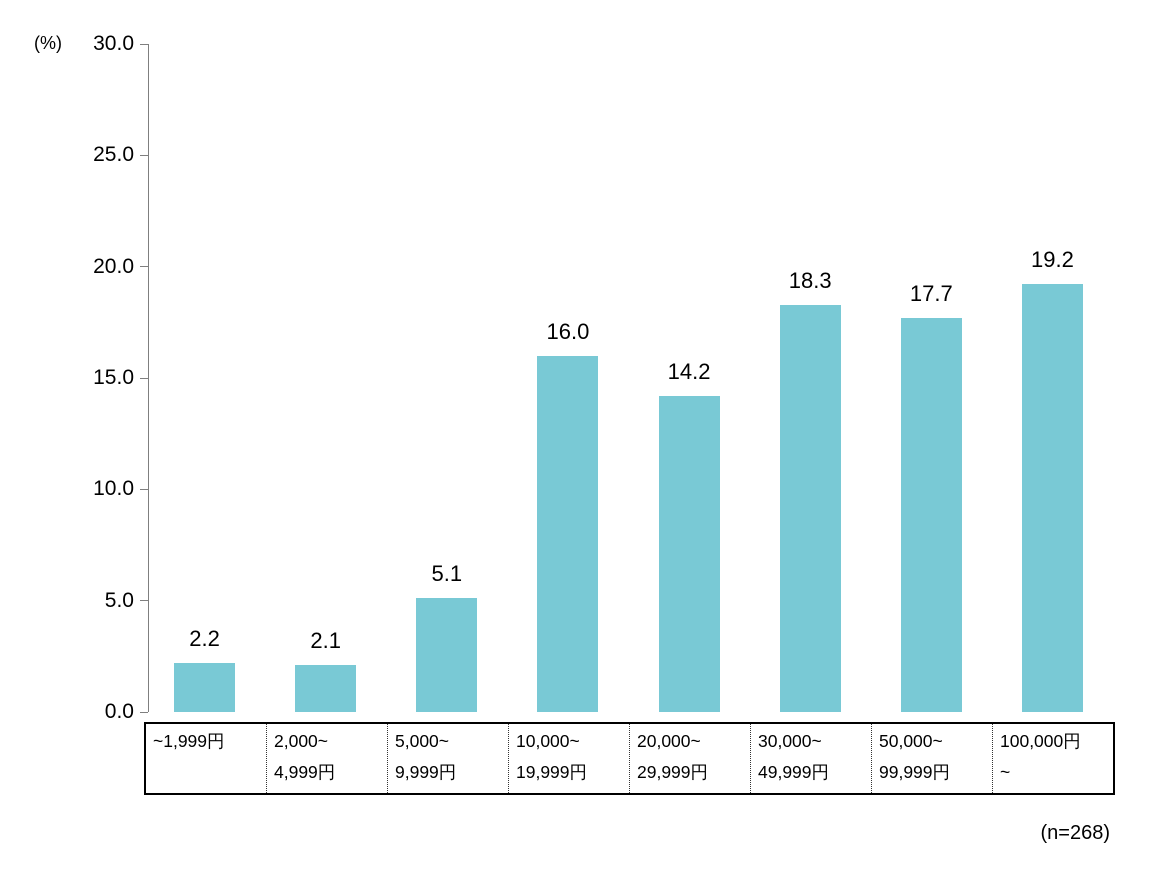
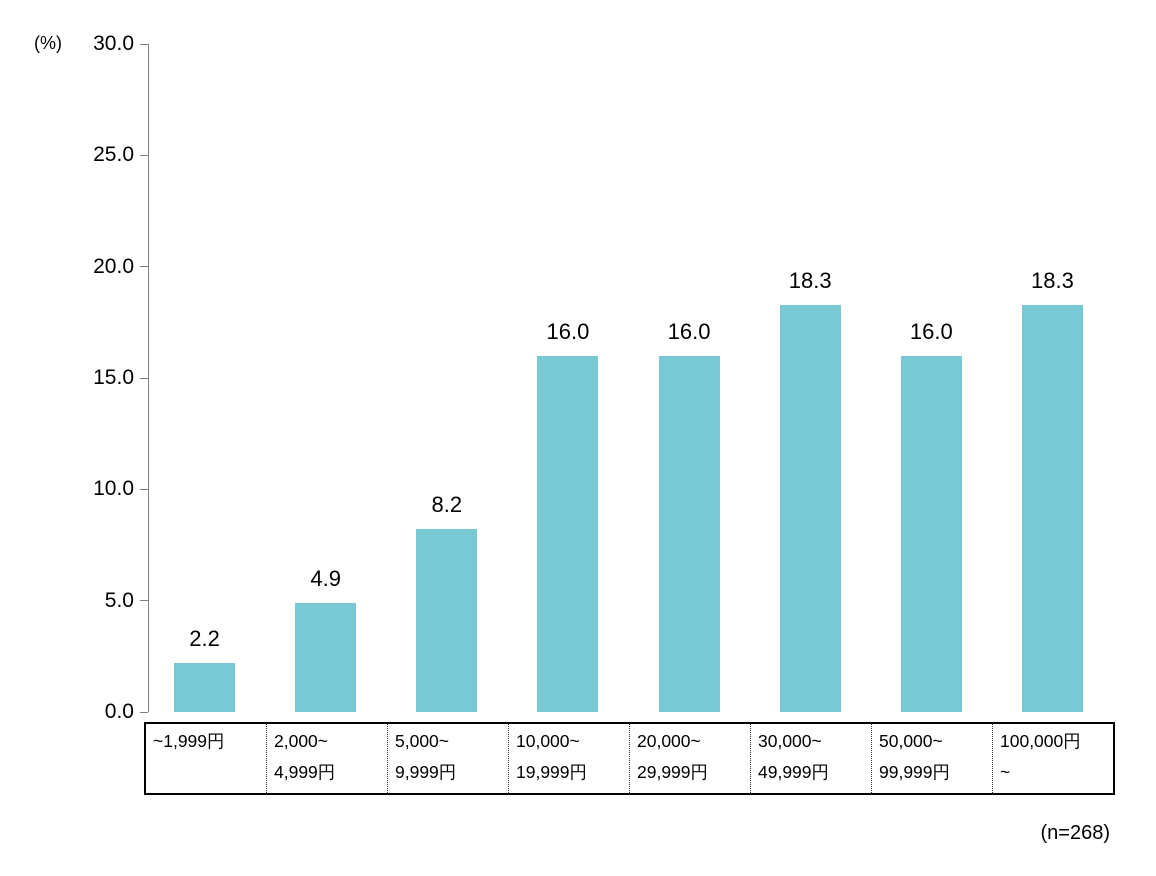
2,000~ 4,999円: 2.1 -> 4.9
5,000~ 9,999円: 5.1 -> 8.2
20,000~ 29,999円: 14.2 -> 16.0
50,000~ 99,999円: 17.7 -> 16.0
100,000円 ~: 19.2 -> 18.3
